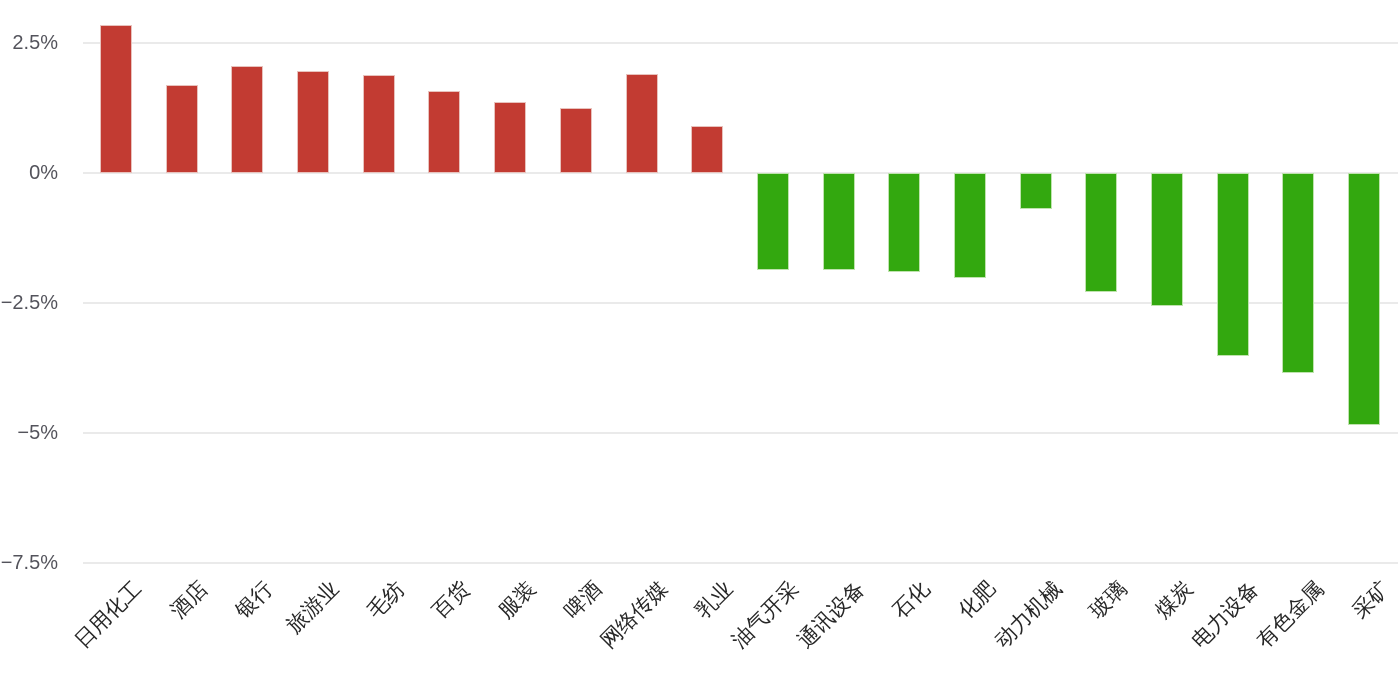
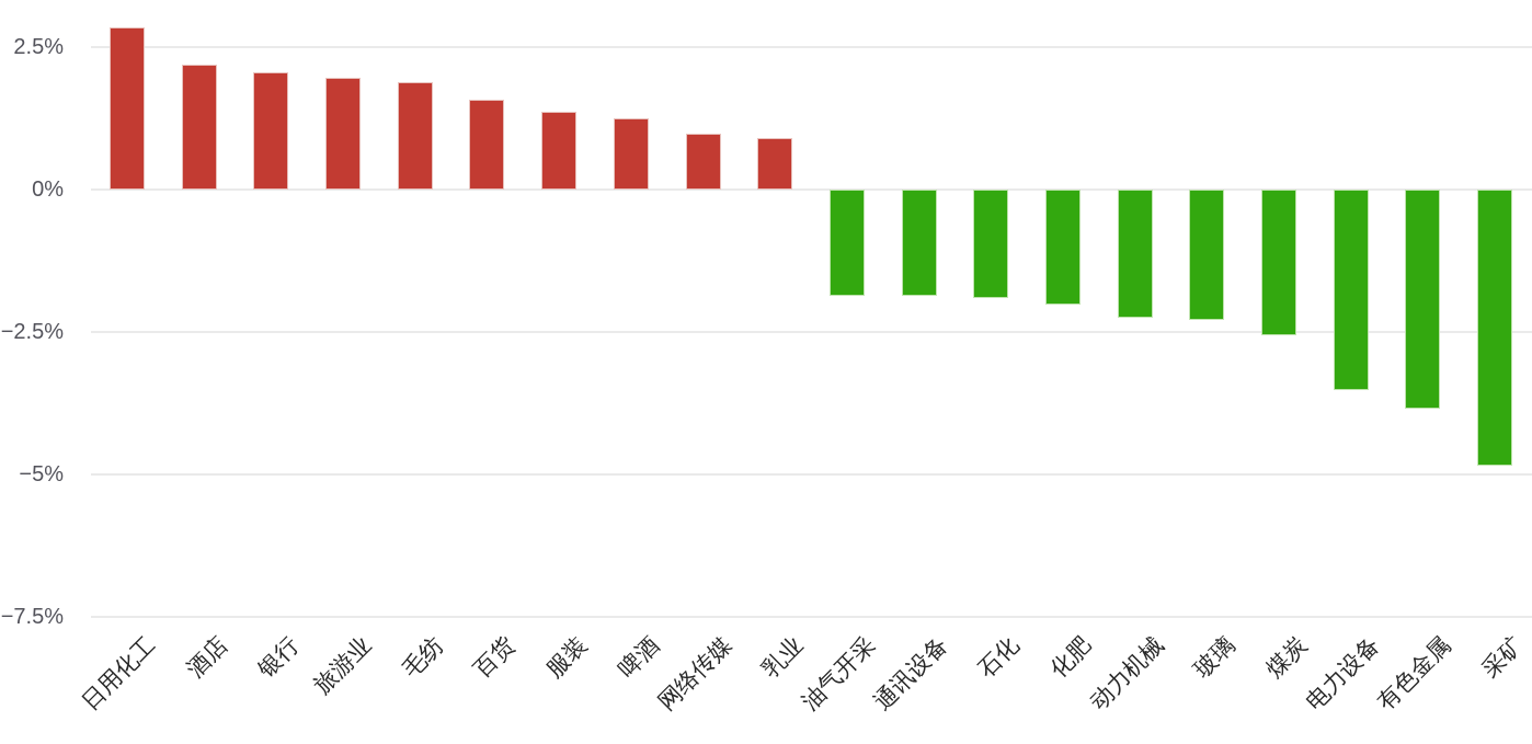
酒店: 1.7% -> 2.2%
网络传媒: 1.9% -> 1.0%
动力机械: -0.7% -> -2.2%
